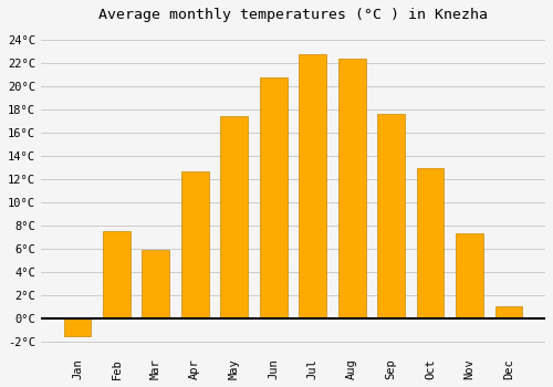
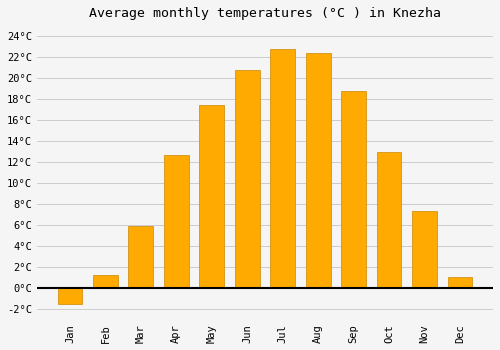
Feb: 7.5°C -> 1.2°C
Sep: 17.6°C -> 18.7°C
